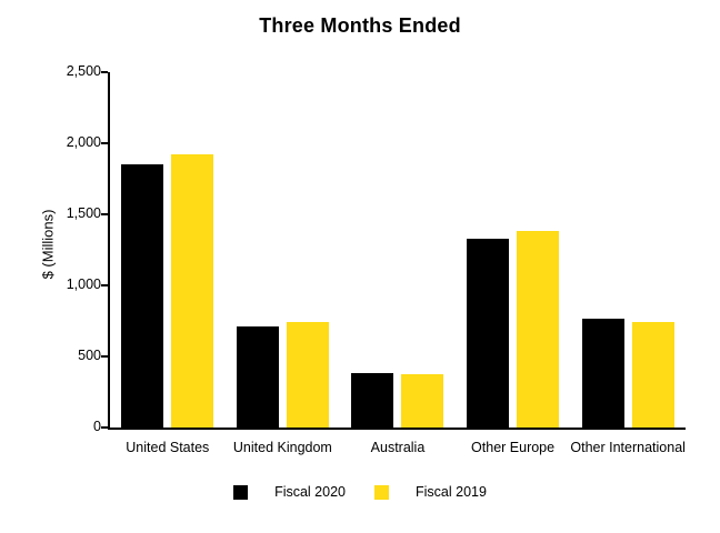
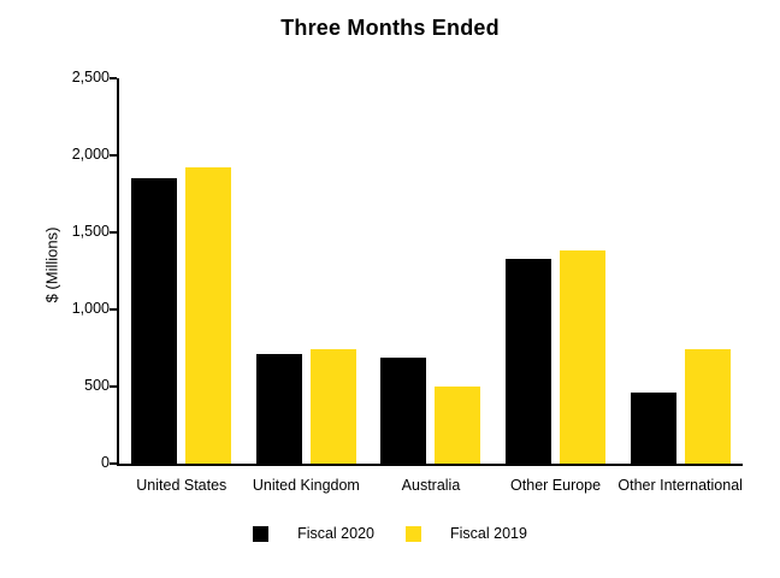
Fiscal 2020/Australia: 380 -> 690
Fiscal 2019/Australia: 380 -> 500
Fiscal 2020/Other International: 760 -> 460
